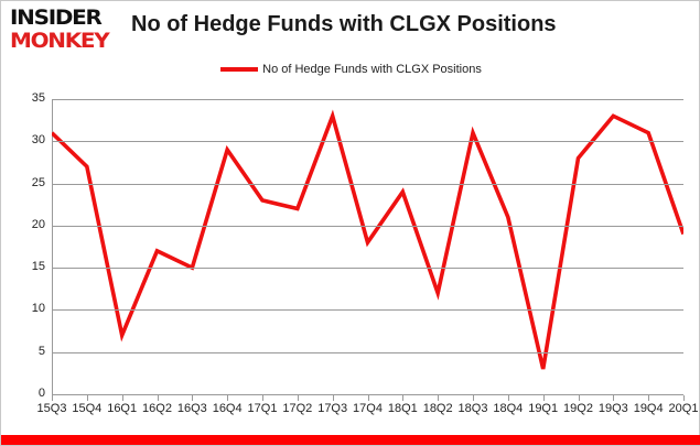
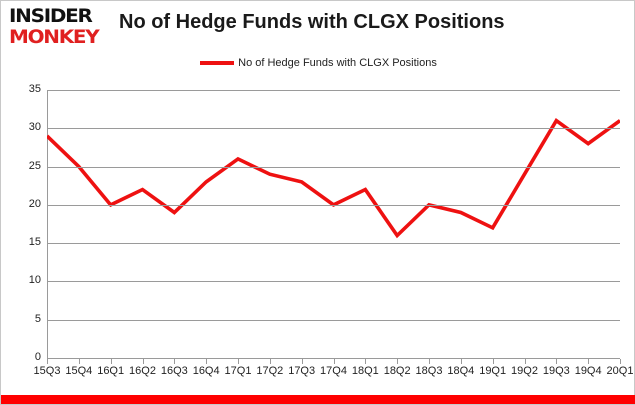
15Q3: 31 -> 29
15Q4: 27 -> 25
16Q1: 7 -> 20
16Q2: 17 -> 22
16Q3: 15 -> 19
16Q4: 29 -> 23
17Q1: 23 -> 26
17Q2: 22 -> 24
17Q3: 33 -> 23
17Q4: 18 -> 20
18Q1: 24 -> 22
18Q2: 12 -> 16
18Q3: 31 -> 20
18Q4: 21 -> 19
19Q1: 3 -> 17
19Q2: 28 -> 24
19Q3: 33 -> 31
19Q4: 31 -> 28
20Q1: 19 -> 31
